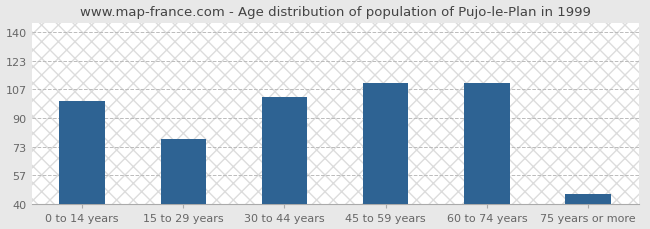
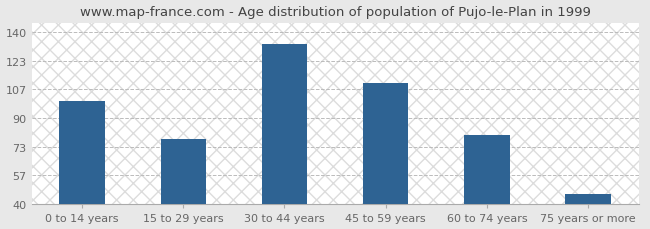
30 to 44 years: 102 -> 133
60 to 74 years: 110 -> 80
